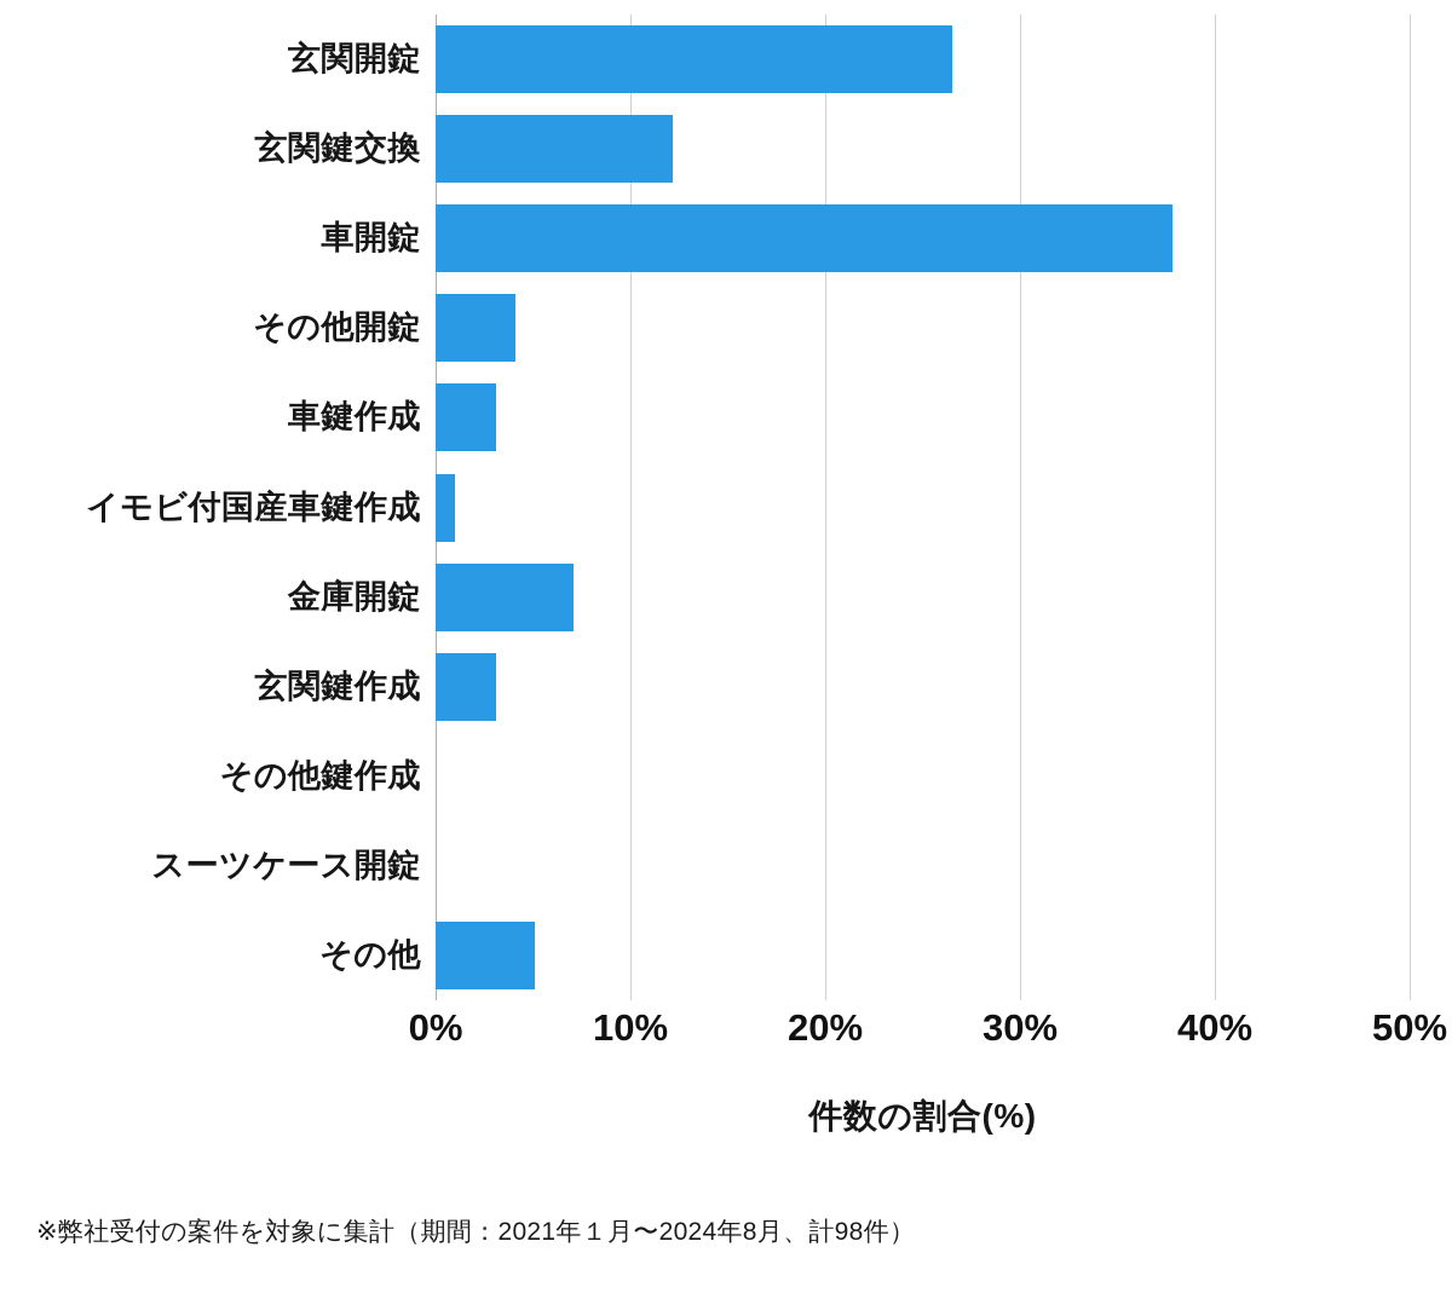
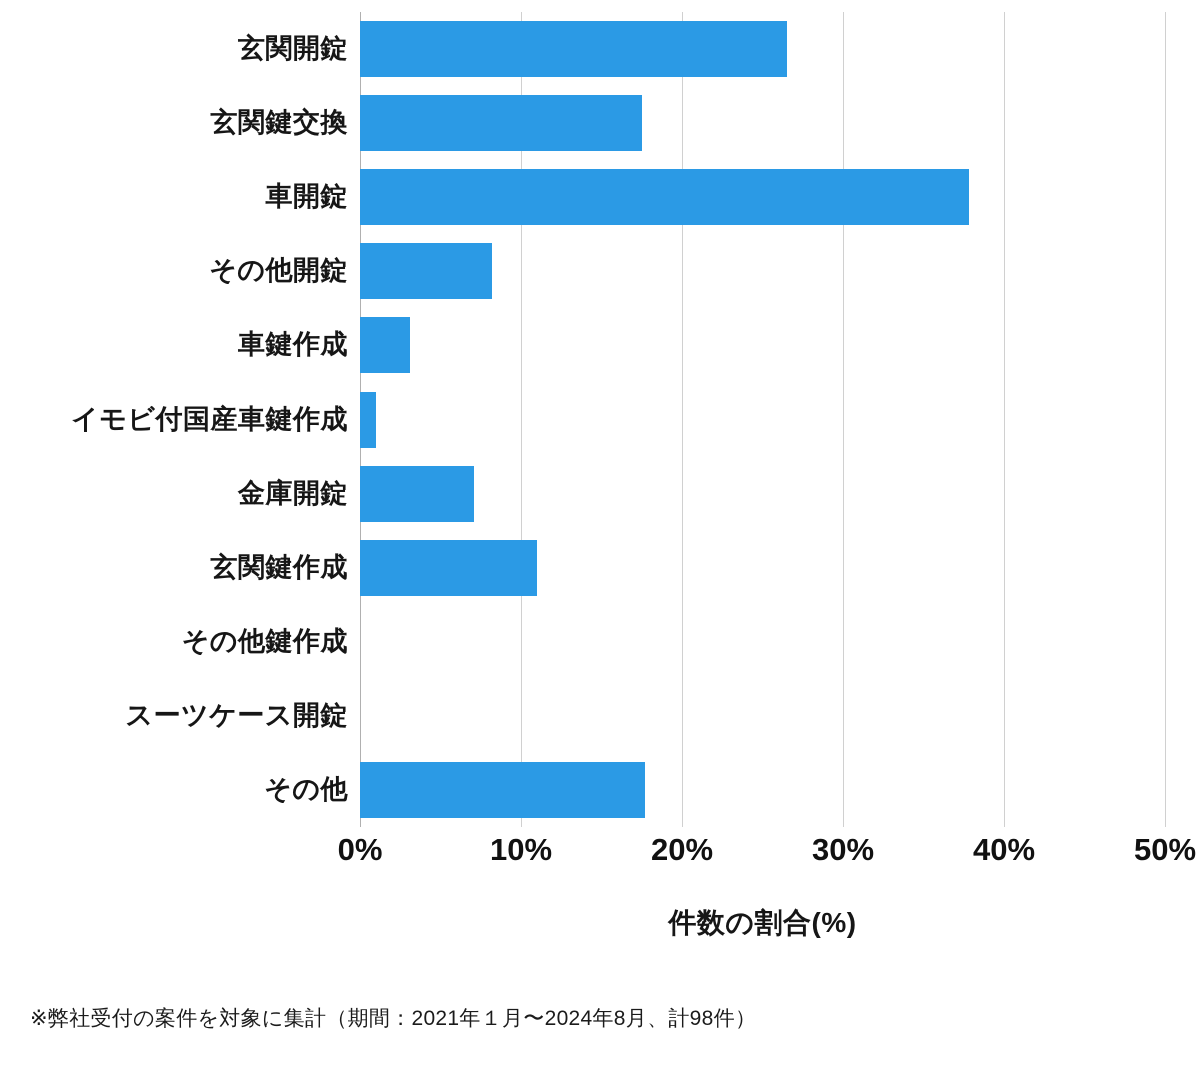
玄関鍵交換: 12.2% -> 17.5%
その他開錠: 4.1% -> 8.2%
玄関鍵作成: 3.1% -> 11.0%
その他: 5.1% -> 17.7%
